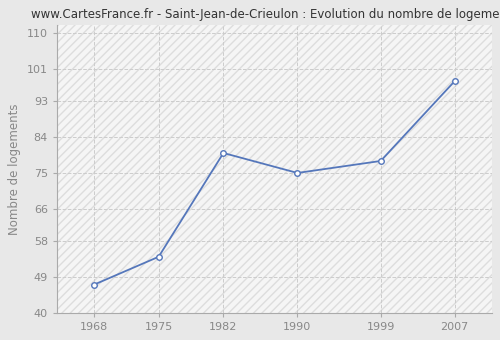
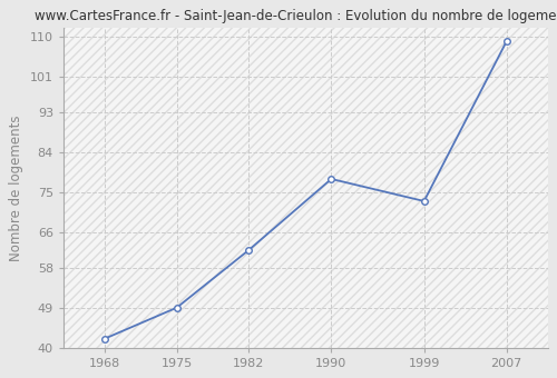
1968: 47 -> 42
1975: 54 -> 49
1982: 80 -> 62
1990: 75 -> 78
1999: 78 -> 73
2007: 98 -> 109
